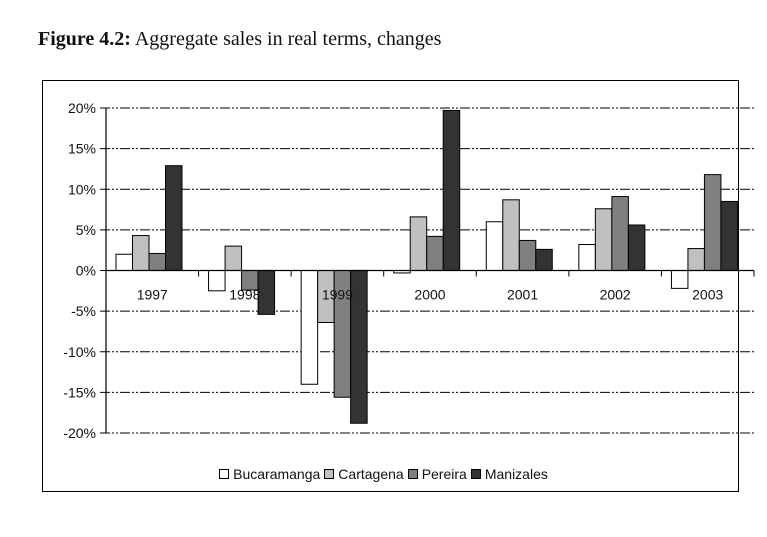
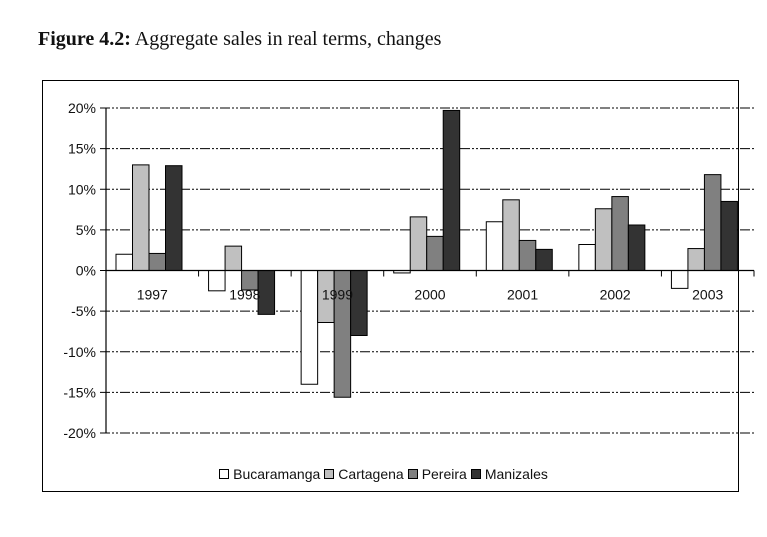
Cartagena/1997: 4% -> 13%
Manizales/1999: -19% -> -8%
